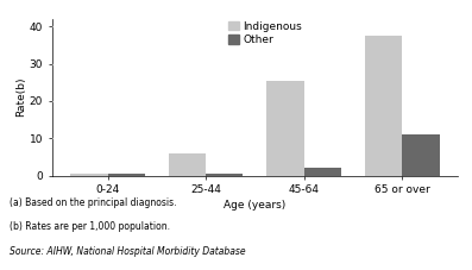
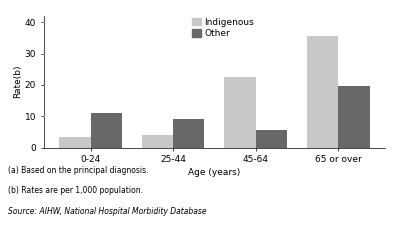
Indigenous/0-24: 0.5 -> 3.5
Other/0-24: 0.5 -> 11.0
Indigenous/25-44: 6.0 -> 4.0
Other/25-44: 0.5 -> 9.0
Indigenous/45-64: 25.5 -> 22.5
Other/45-64: 2.0 -> 5.5
Indigenous/65 or over: 37.5 -> 35.5
Other/65 or over: 11.0 -> 19.5
